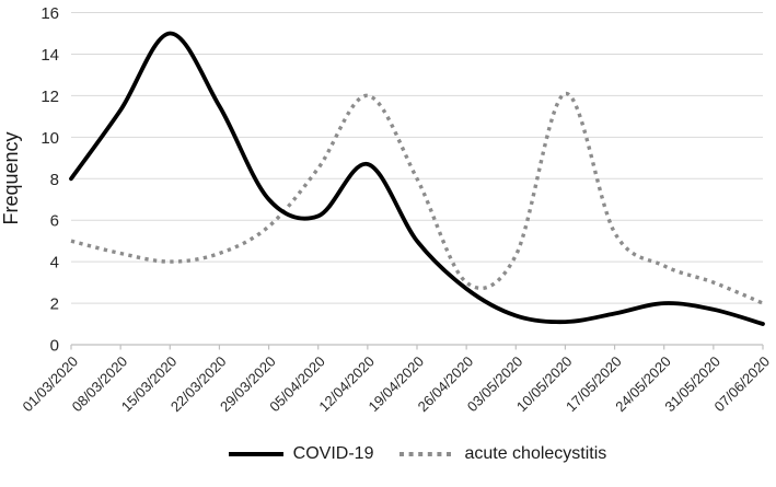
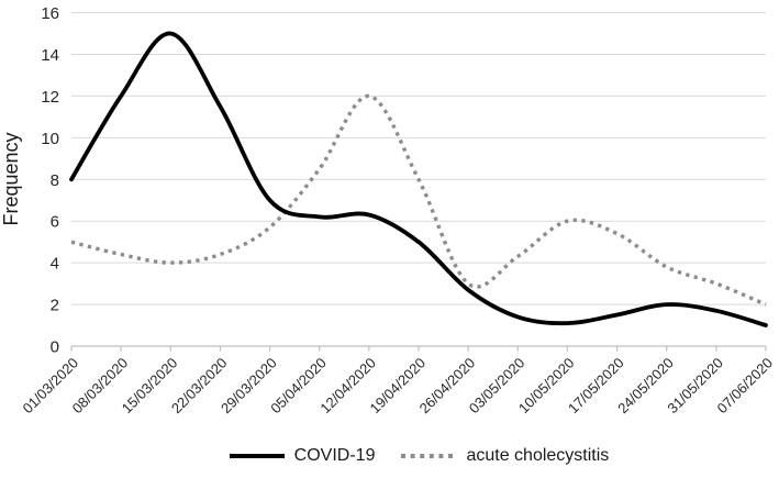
COVID-19/08/03/2020: 11.3 -> 12.0
COVID-19/12/04/2020: 8.7 -> 6.3
acute cholecystitis/10/05/2020: 12.1 -> 6.0
